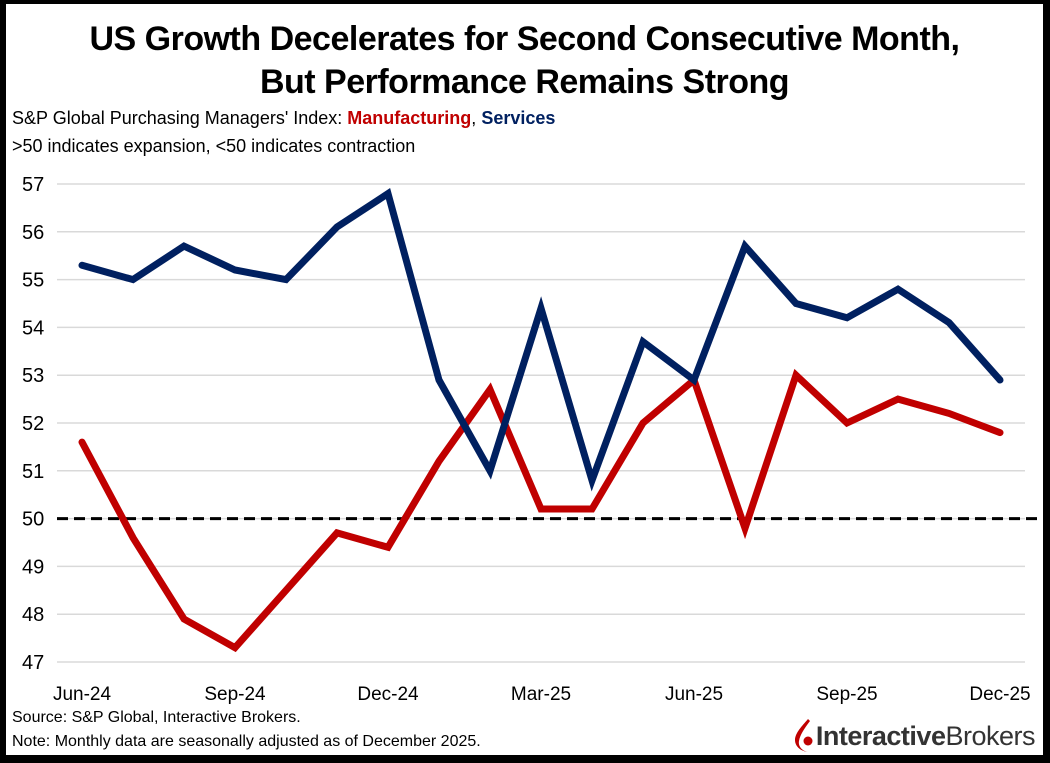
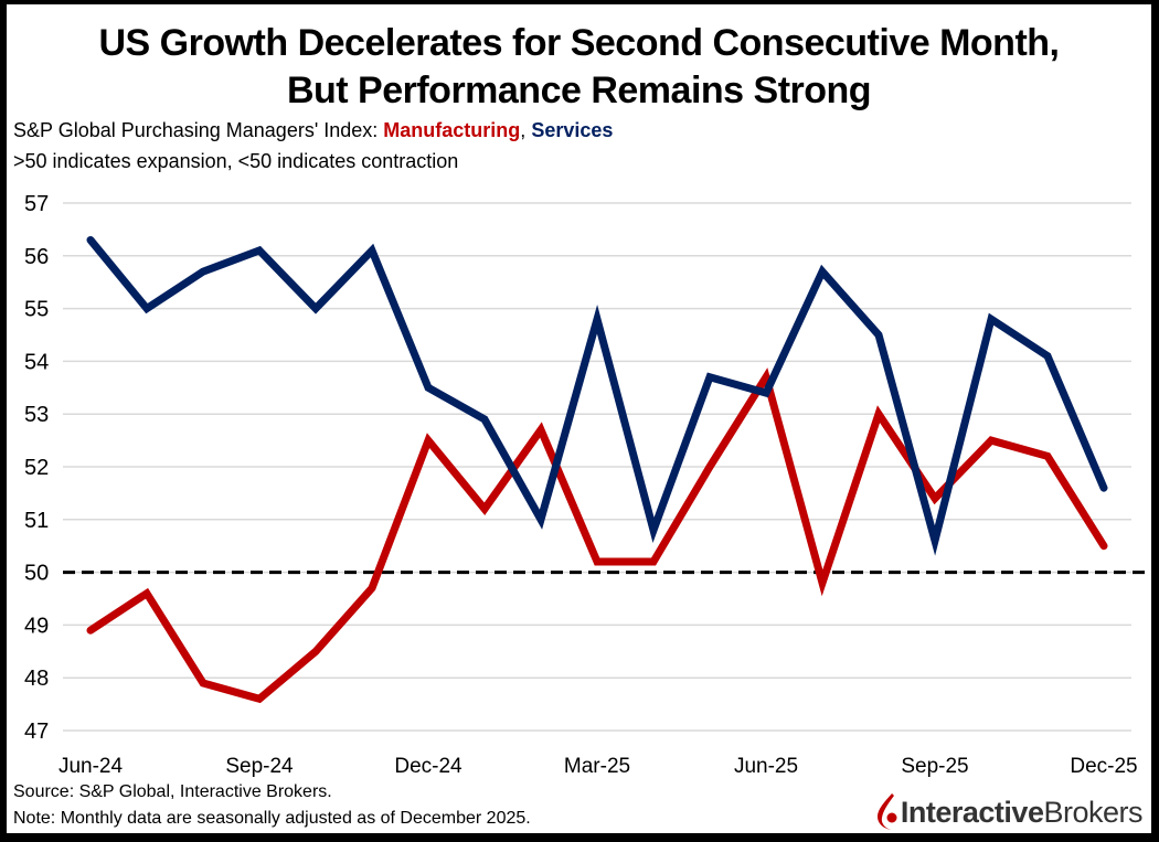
Manufacturing/Jun-24: 51.6 -> 48.9
Services/Jun-24: 55.3 -> 56.3
Manufacturing/Sep-24: 47.3 -> 47.6
Services/Sep-24: 55.2 -> 56.1
Manufacturing/Dec-24: 49.4 -> 52.5
Services/Dec-24: 56.8 -> 53.5
Services/Mar-25: 54.4 -> 54.8
Manufacturing/Jun-25: 52.9 -> 53.7
Services/Jun-25: 52.9 -> 53.4
Manufacturing/Sep-25: 52.0 -> 51.4
Services/Sep-25: 54.2 -> 50.6
Manufacturing/Dec-25: 51.8 -> 50.5
Services/Dec-25: 52.9 -> 51.6
